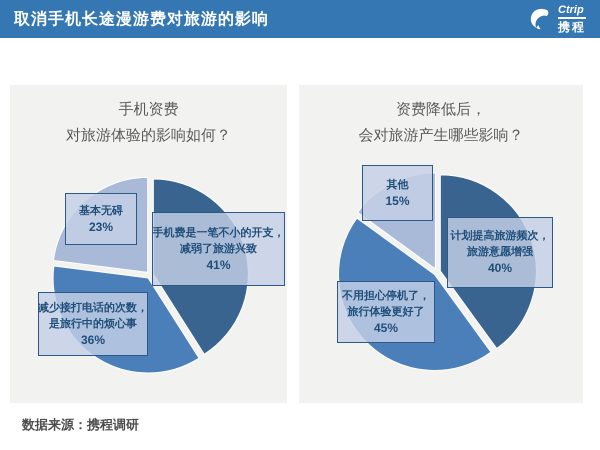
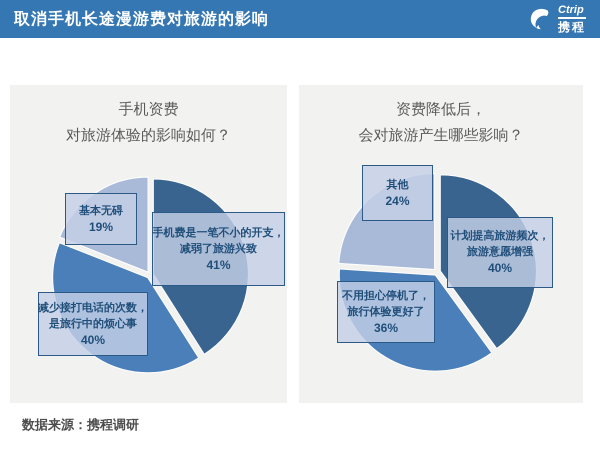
手机资费对旅游体验的影响如何？/减少接打电话的次数，是旅行中的烦心事: 36% -> 40%
手机资费对旅游体验的影响如何？/基本无碍: 23% -> 19%
资费降低后，会对旅游产生哪些影响？/不用担心停机了，旅行体验更好了: 45% -> 36%
资费降低后，会对旅游产生哪些影响？/其他: 15% -> 24%
